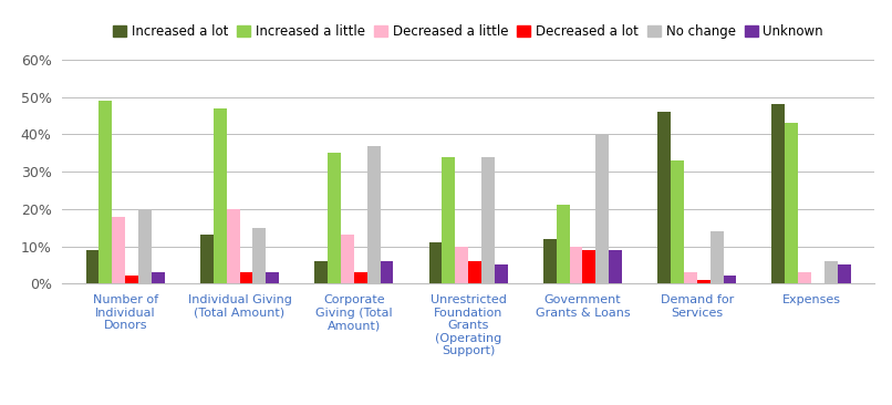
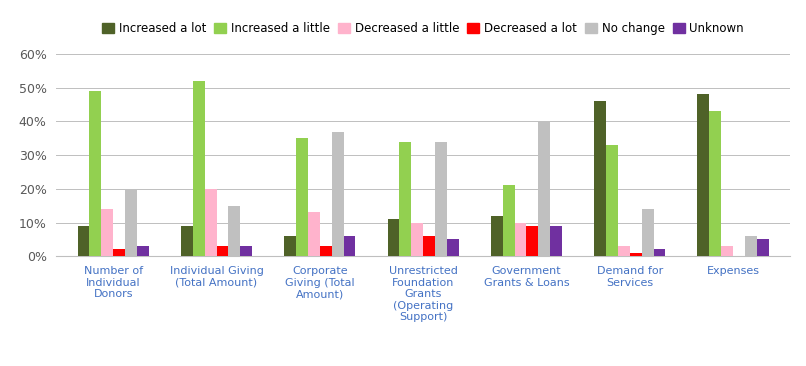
Decreased a little/Number of Individual Donors: 18% -> 14%
Increased a lot/Individual Giving (Total Amount): 13% -> 9%
Increased a little/Individual Giving (Total Amount): 47% -> 52%
